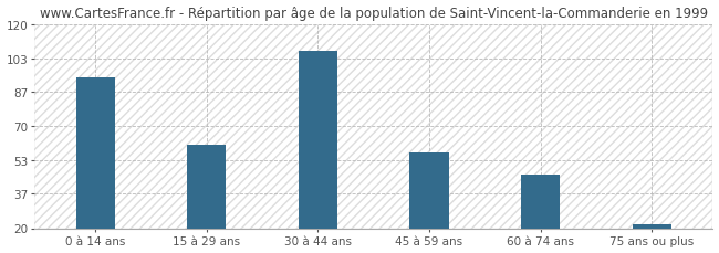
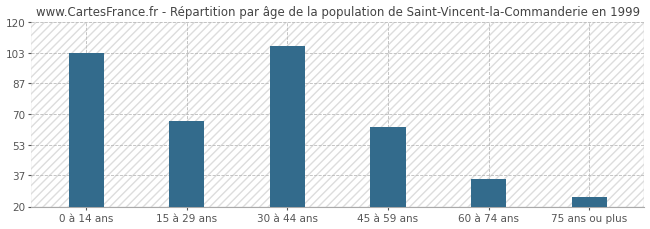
0 à 14 ans: 94 -> 103
15 à 29 ans: 61 -> 66
45 à 59 ans: 57 -> 63
60 à 74 ans: 46 -> 35
75 ans ou plus: 22 -> 25
